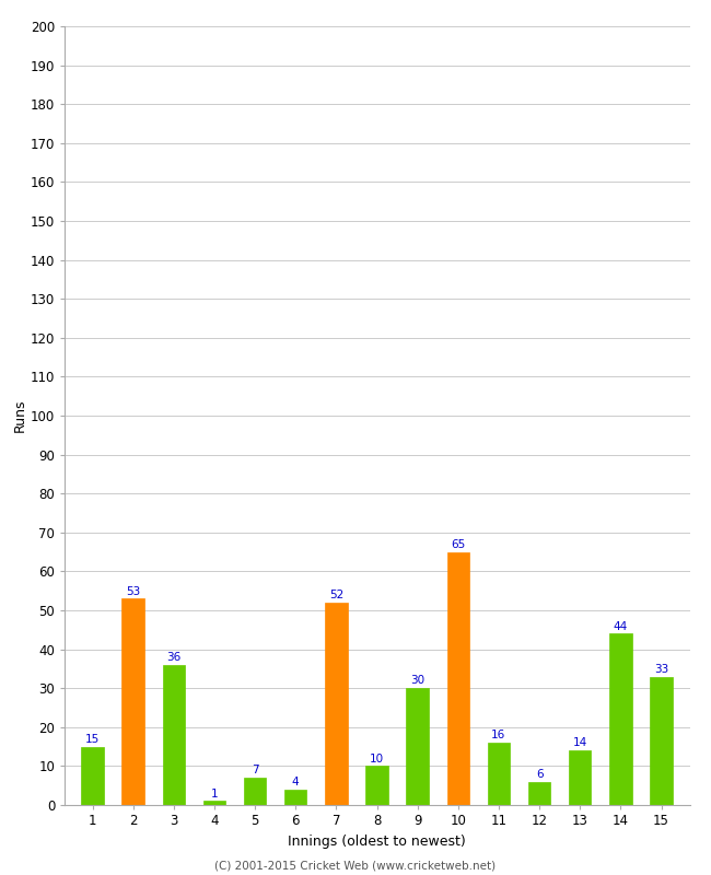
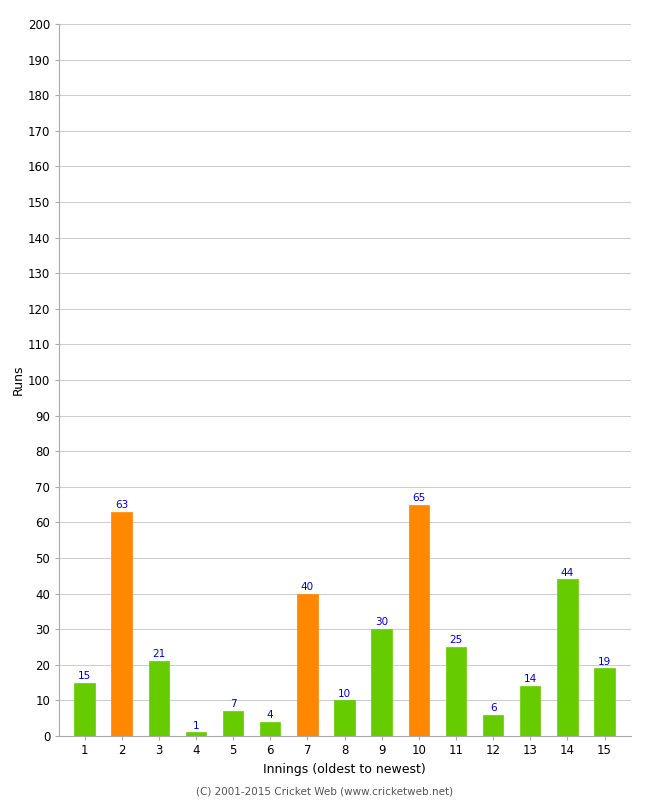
2: 53 -> 63
3: 36 -> 21
7: 52 -> 40
11: 16 -> 25
15: 33 -> 19
